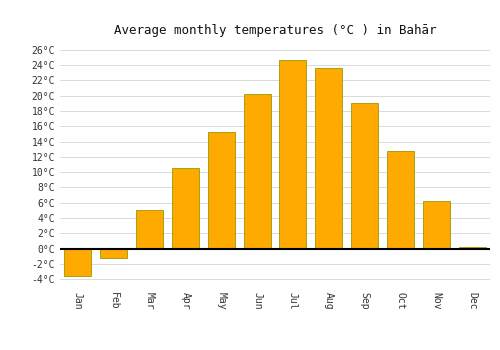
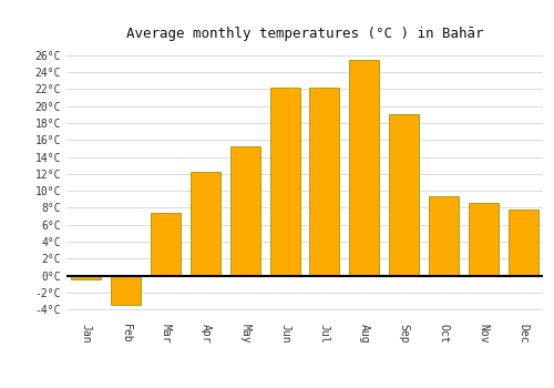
Jan: -3.5°C -> -0.4°C
Feb: -1.2°C -> -3.4°C
Mar: 5.0°C -> 7.4°C
Apr: 10.5°C -> 12.2°C
Jun: 20.2°C -> 22.2°C
Jul: 24.7°C -> 22.2°C
Aug: 23.6°C -> 25.4°C
Oct: 12.8°C -> 9.4°C
Nov: 6.2°C -> 8.6°C
Dec: 0.2°C -> 7.8°C
